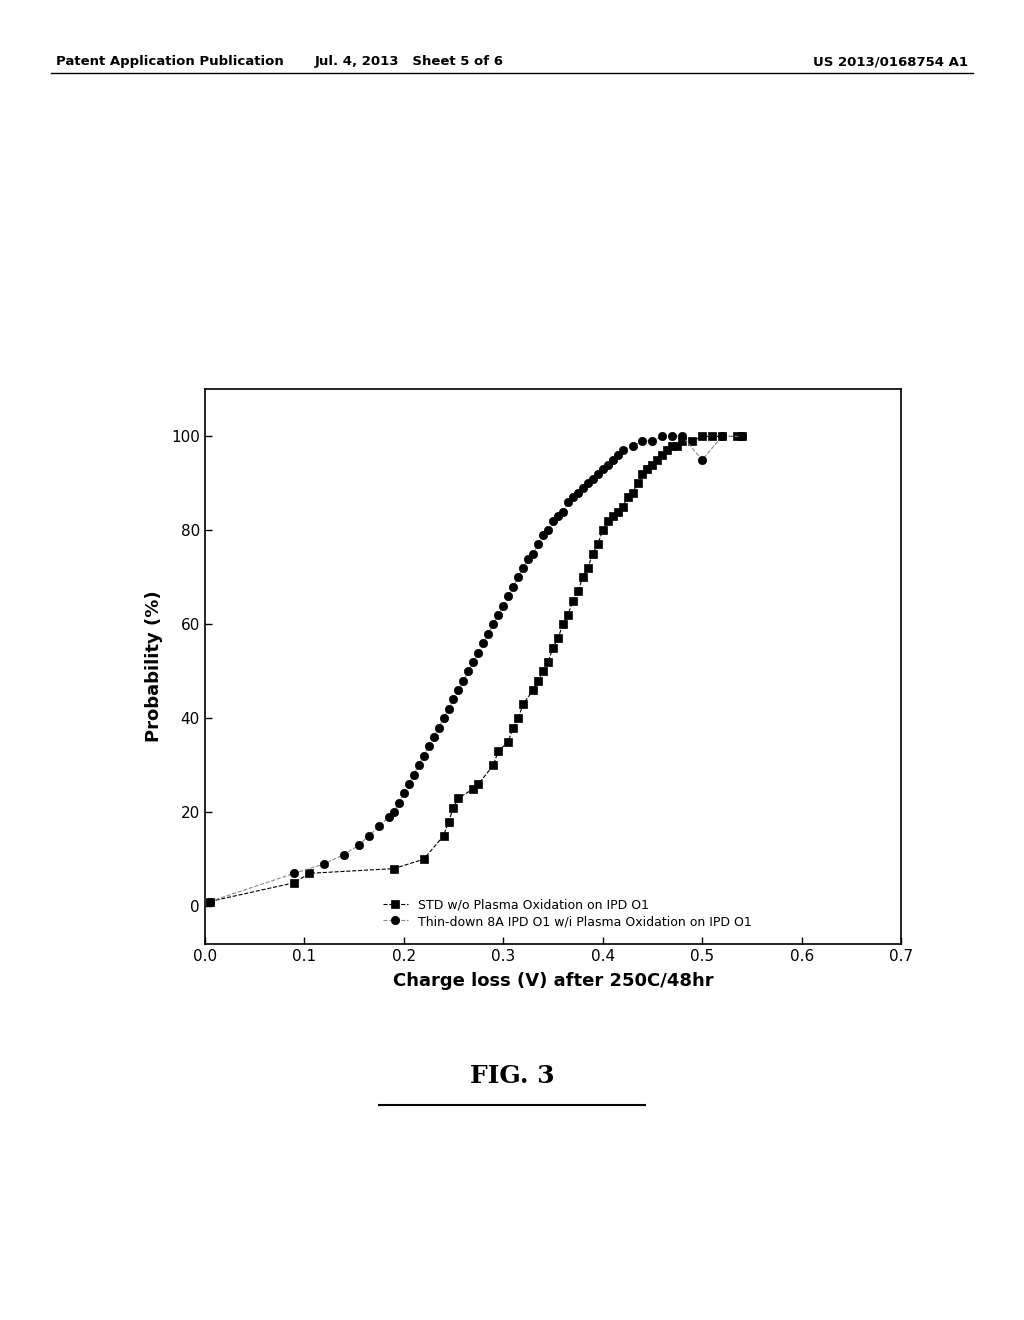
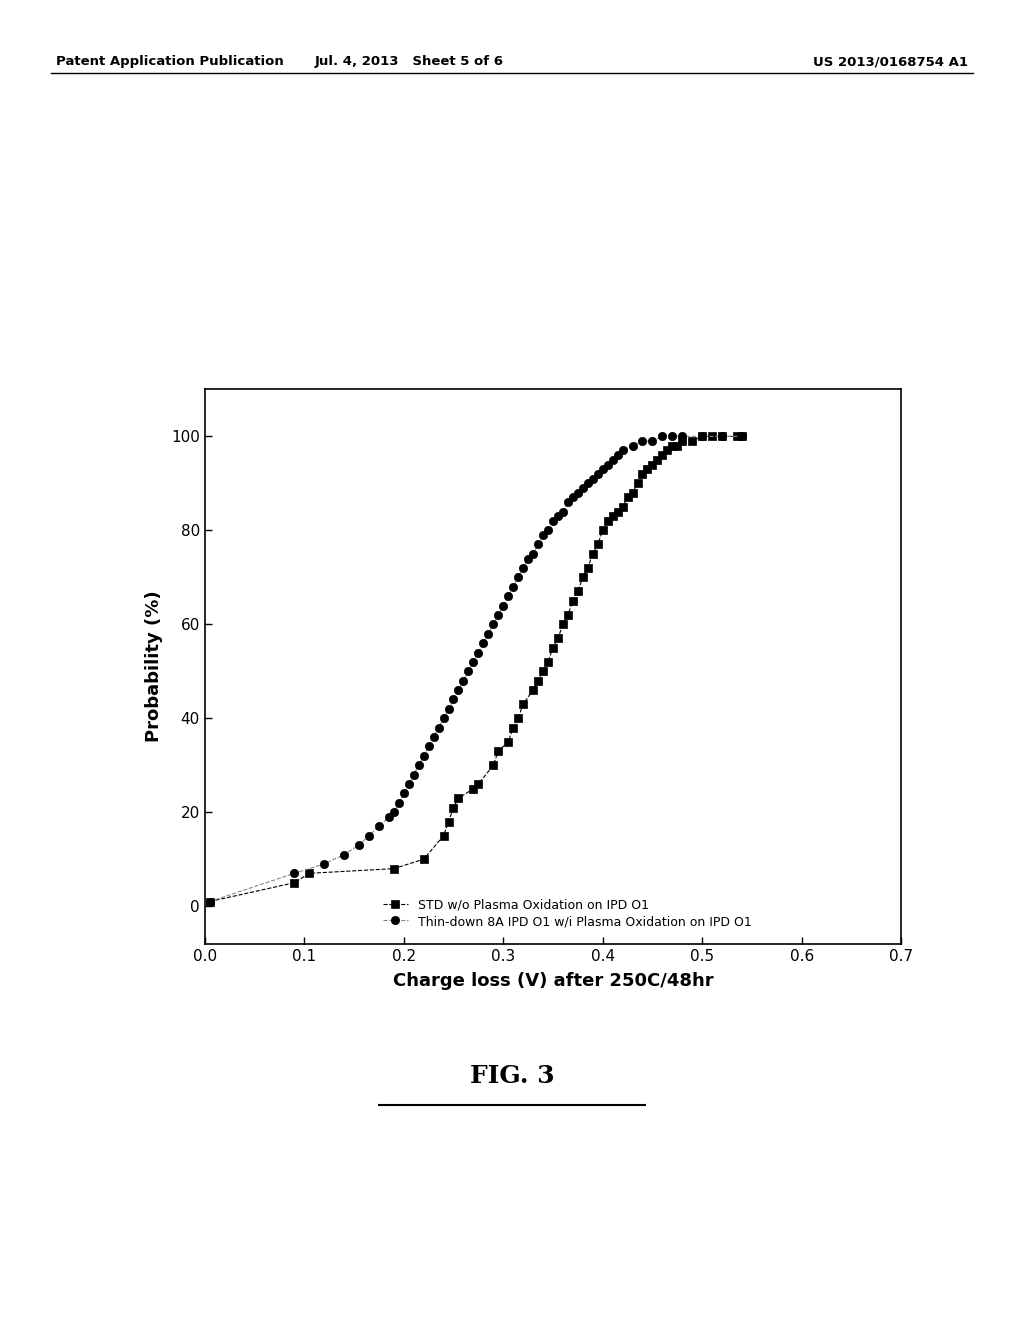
Thin-down 8A IPD O1 w/i Plasma Oxidation on IPD O1/0.5: 95 -> 100
